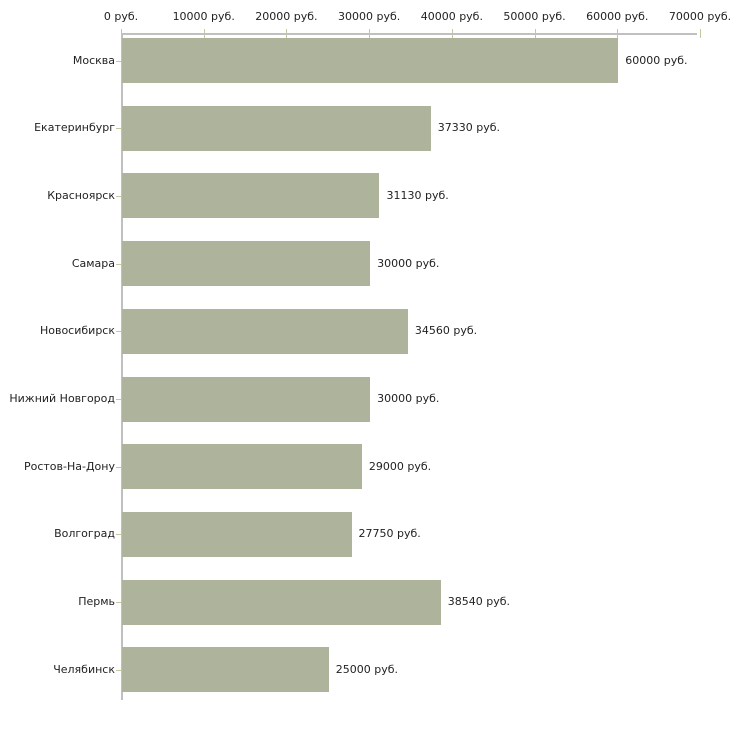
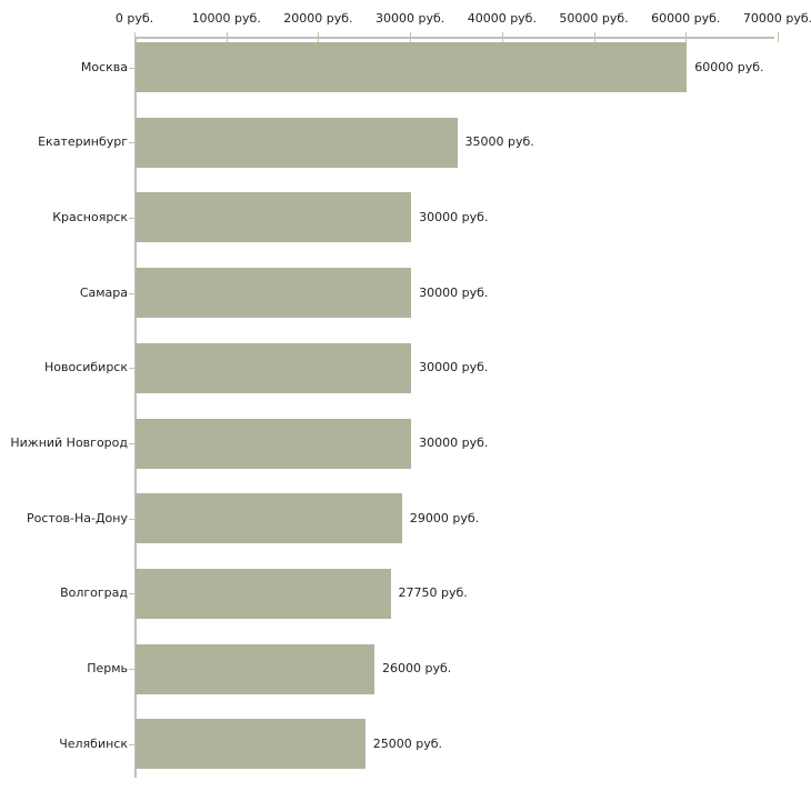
Екатеринбург: 37330 -> 35000
Красноярск: 31130 -> 30000
Новосибирск: 34560 -> 30000
Пермь: 38540 -> 26000
